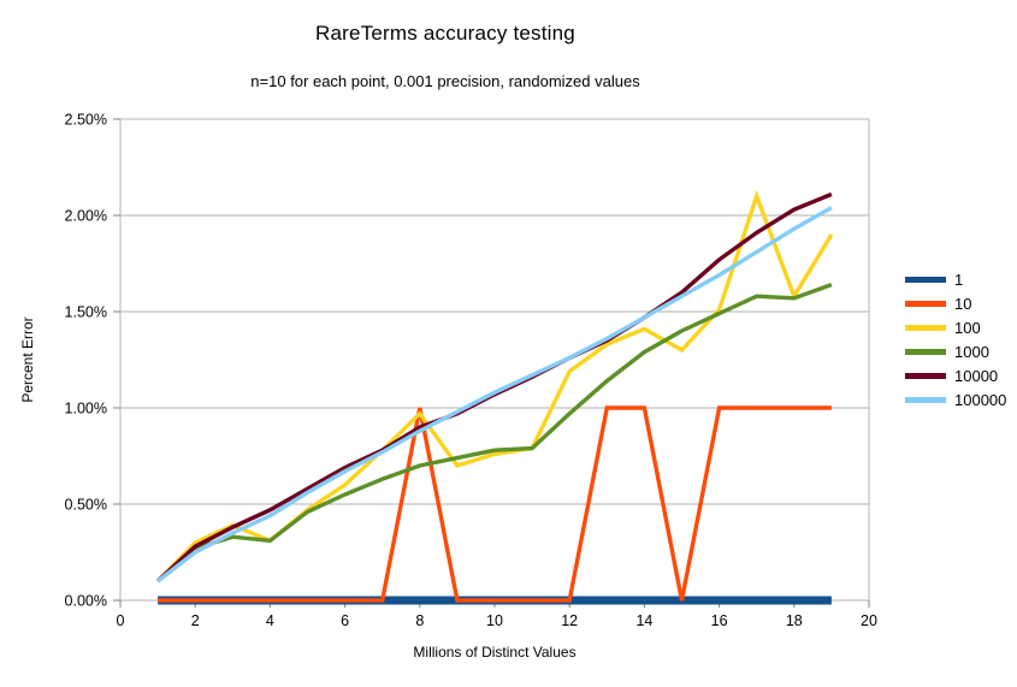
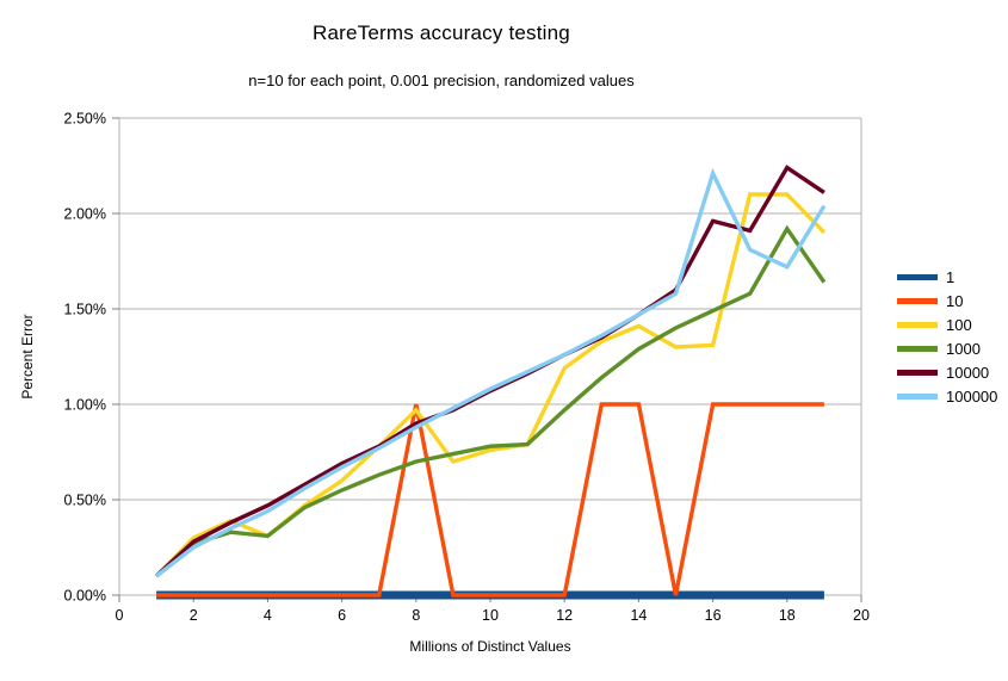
100/16: 1.51% -> 1.31%
10000/16: 1.77% -> 1.96%
100000/16: 1.69% -> 2.21%
100/18: 1.58% -> 2.10%
1000/18: 1.57% -> 1.92%
10000/18: 2.03% -> 2.24%
100000/18: 1.93% -> 1.72%
